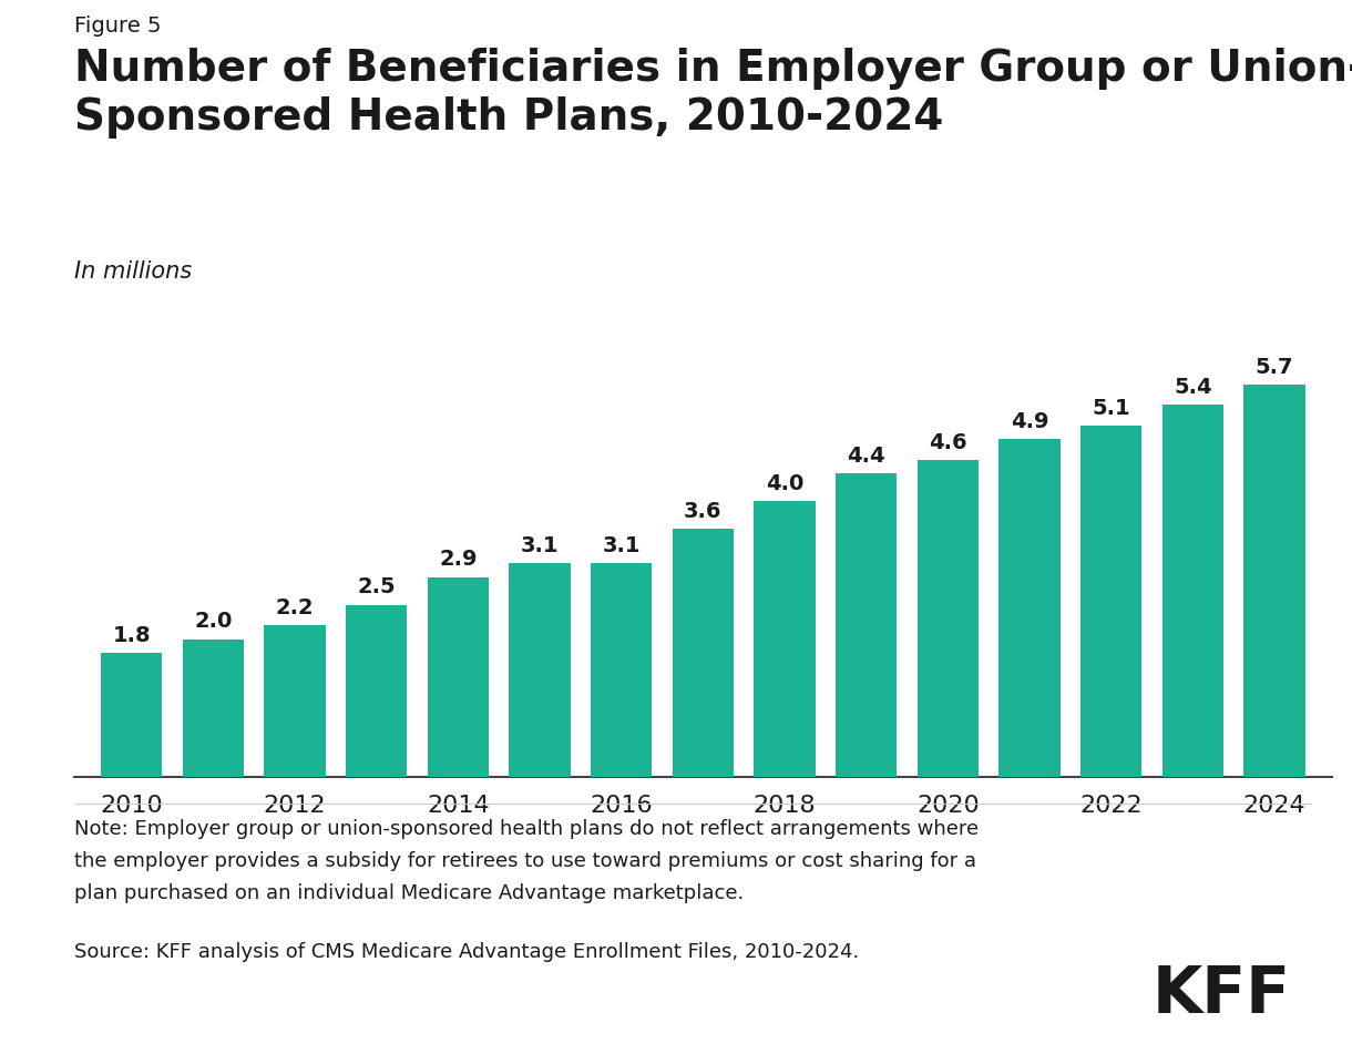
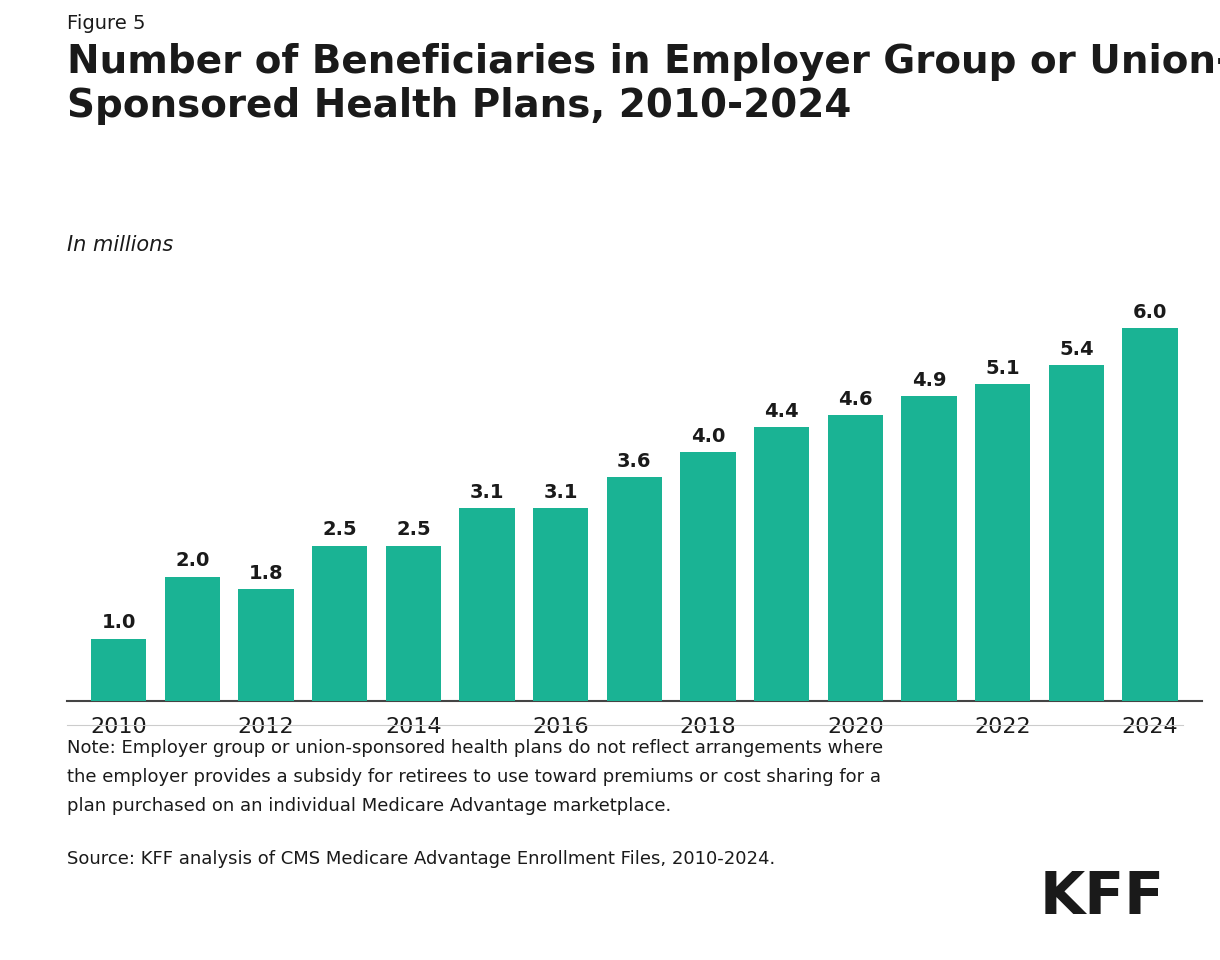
2010: 1.8 -> 1.0
2012: 2.2 -> 1.8
2014: 2.9 -> 2.5
2024: 5.7 -> 6.0
